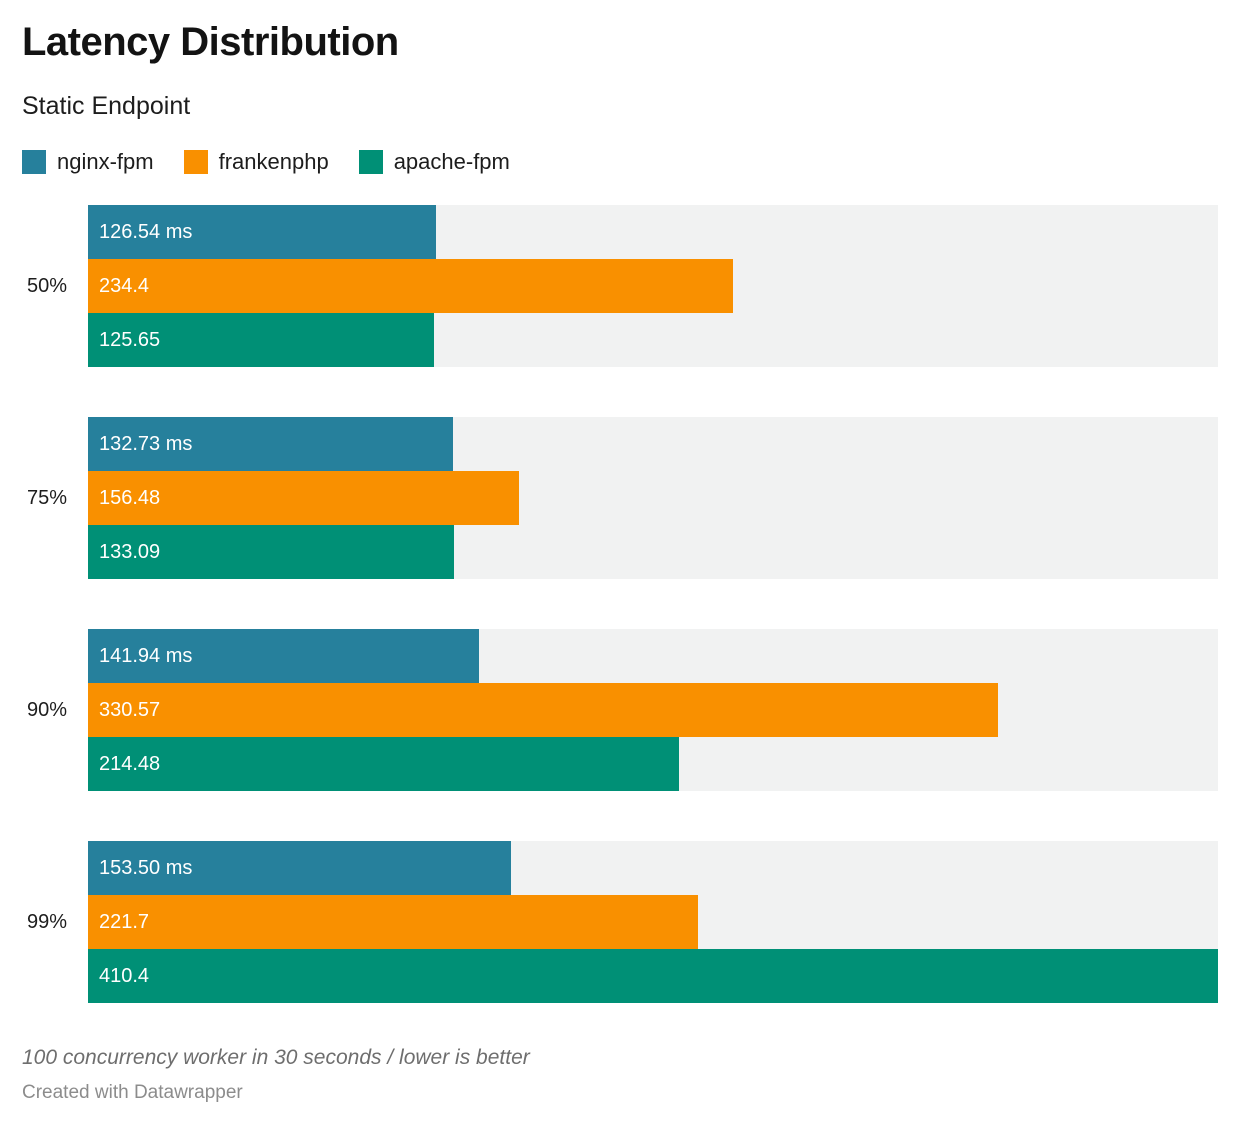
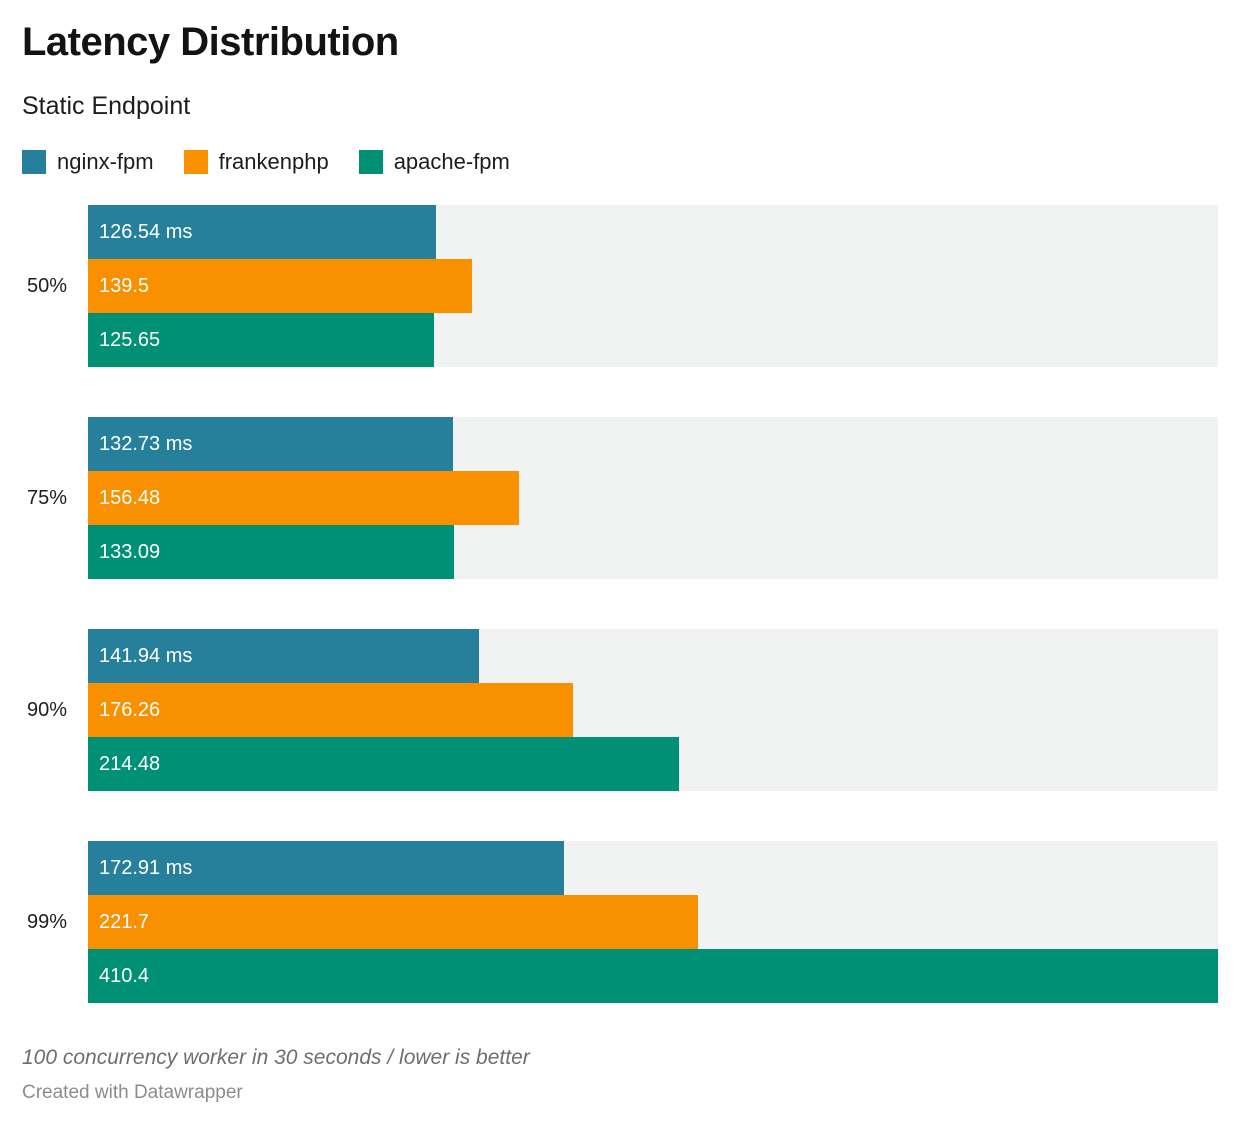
frankenphp/50%: 234.4 -> 139.5
frankenphp/90%: 330.57 -> 176.26
nginx-fpm/99%: 153.50 -> 172.91
